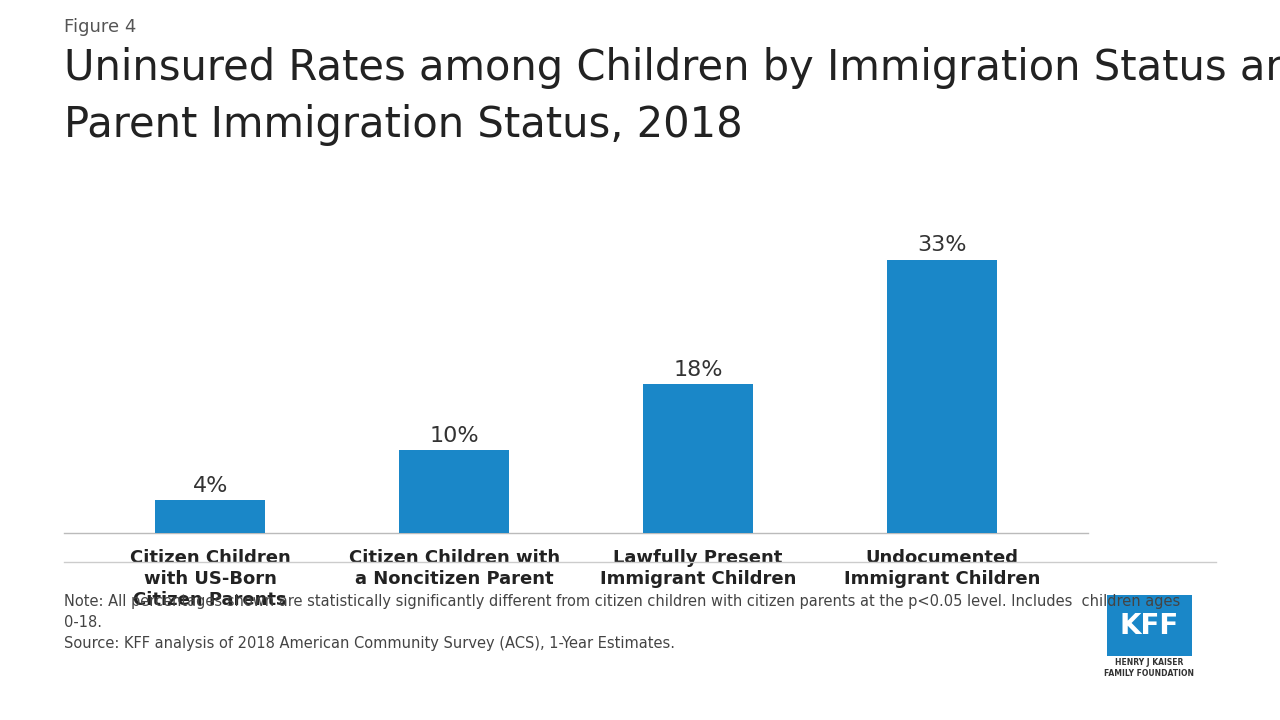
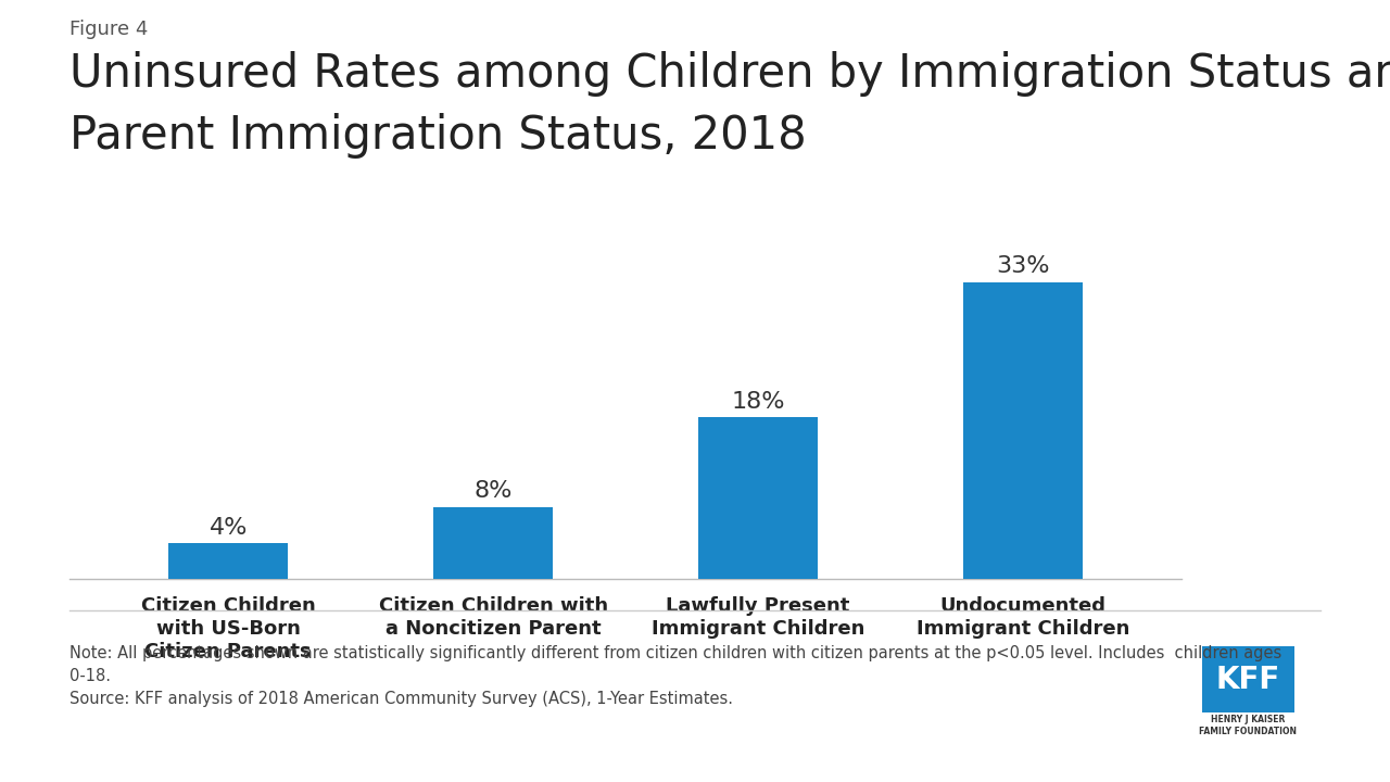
Citizen Children with a Noncitizen Parent: 10% -> 8%
